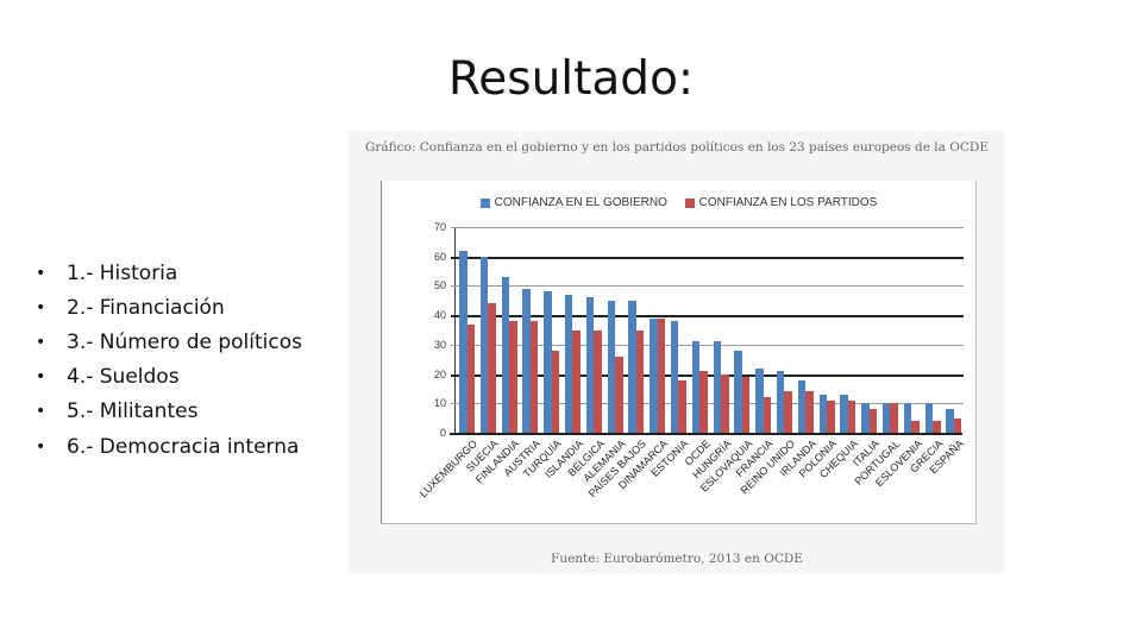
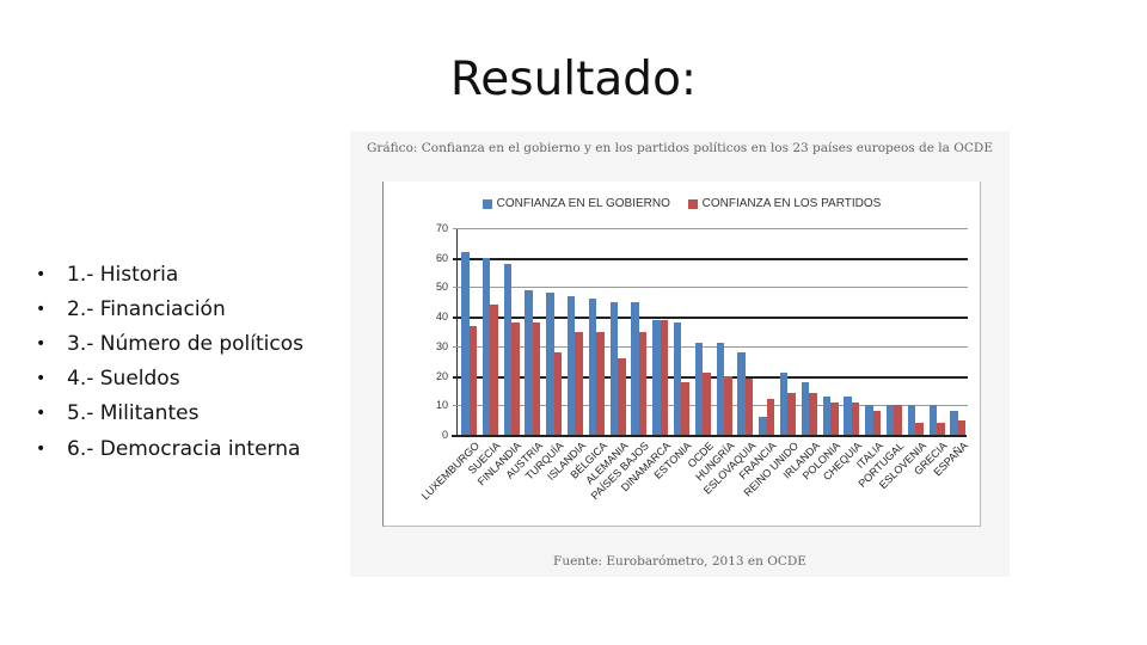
CONFIANZA EN EL GOBIERNO/FINLANDIA: 53 -> 58
CONFIANZA EN EL GOBIERNO/FRANCIA: 22 -> 6
